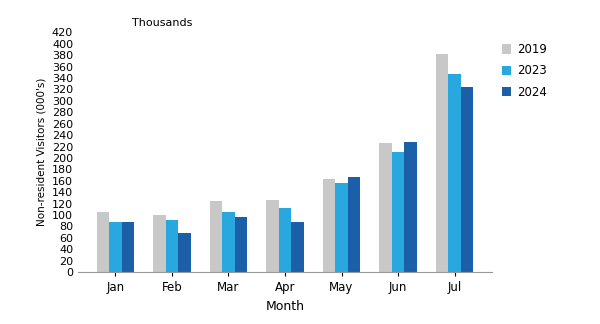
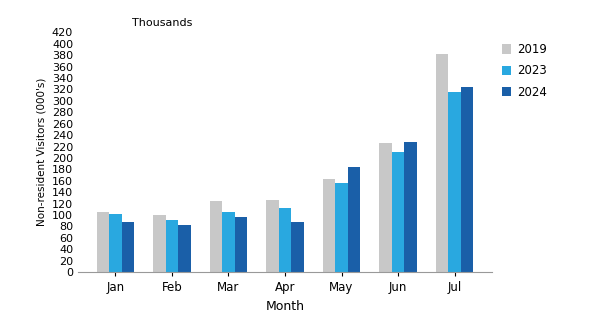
2023/Jan: 87 -> 102
2024/Feb: 68 -> 82
2024/May: 167 -> 184
2023/Jul: 348 -> 316
